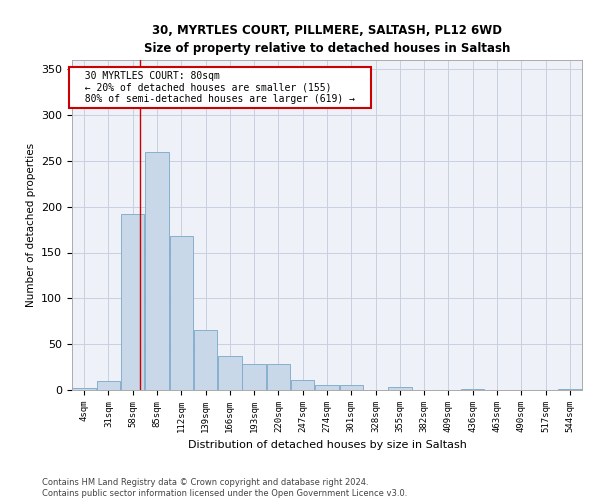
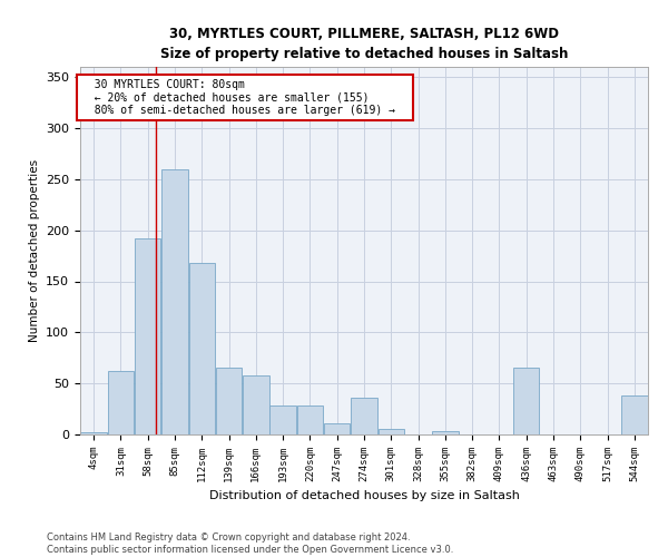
31sqm: 10 -> 62
166sqm: 37 -> 58
274sqm: 6 -> 36
436sqm: 1 -> 66
544sqm: 1 -> 38
